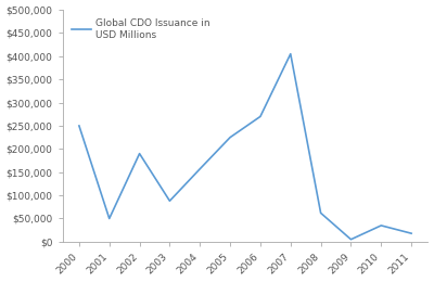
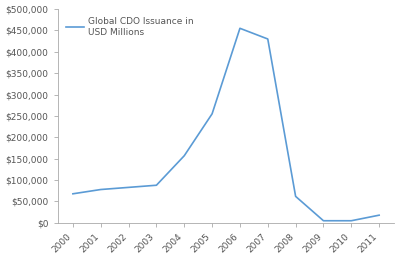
2000: $250,000 -> $68,000
2001: $50,000 -> $78,000
2002: $190,000 -> $83,000
2005: $225,000 -> $255,000
2006: $270,000 -> $455,000
2007: $405,000 -> $430,000
2010: $35,000 -> $5,000
